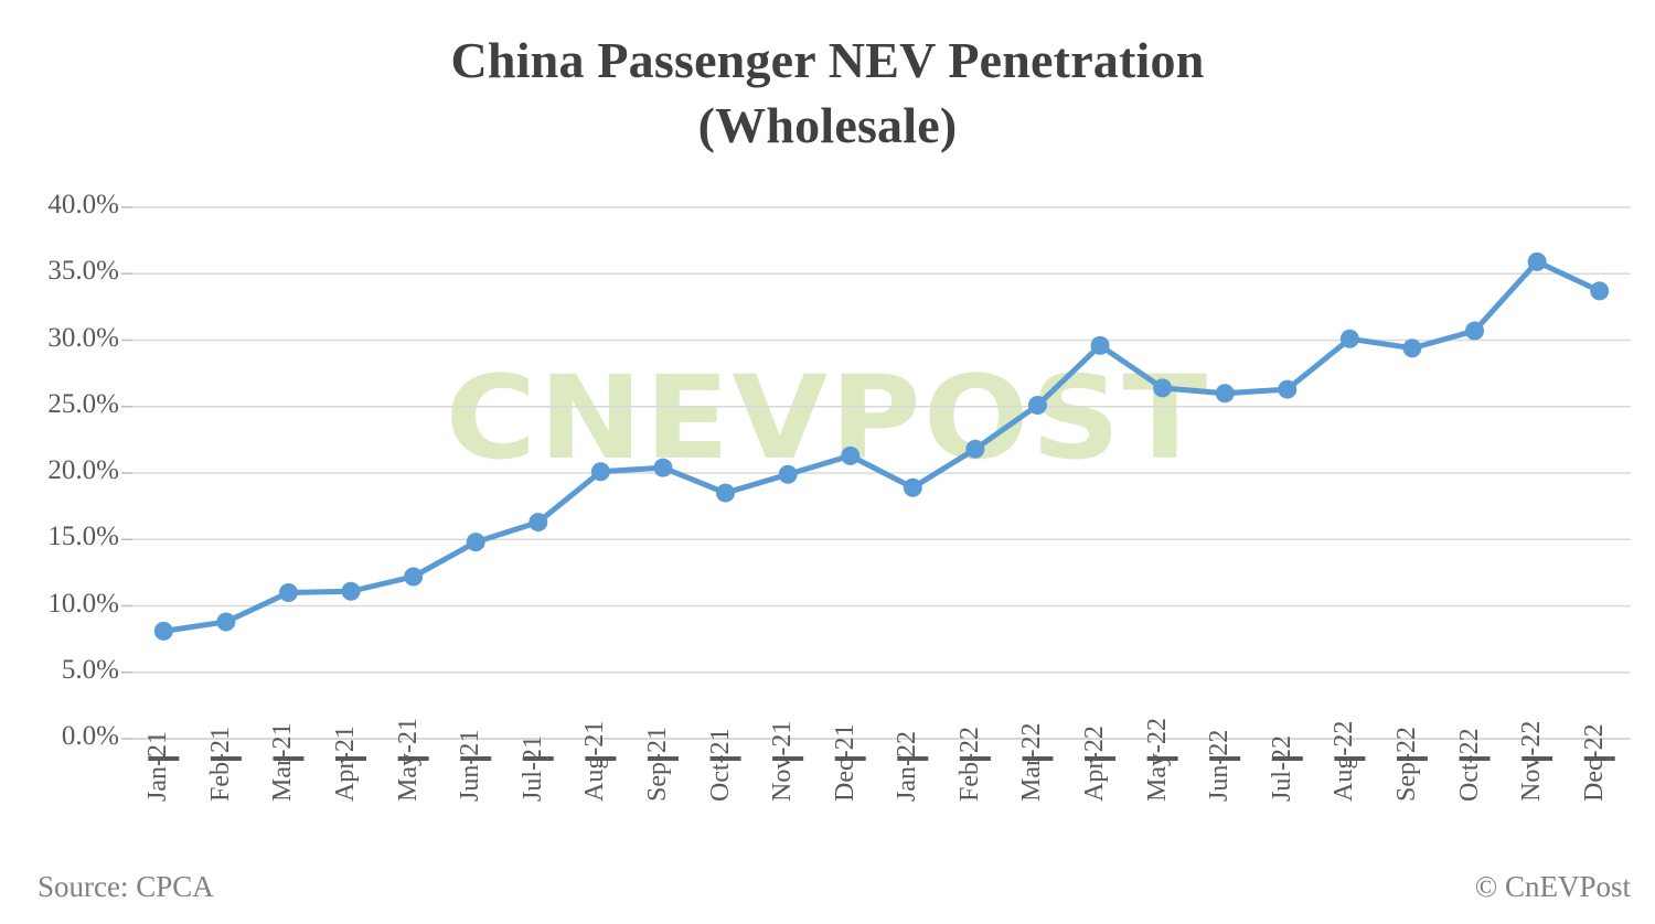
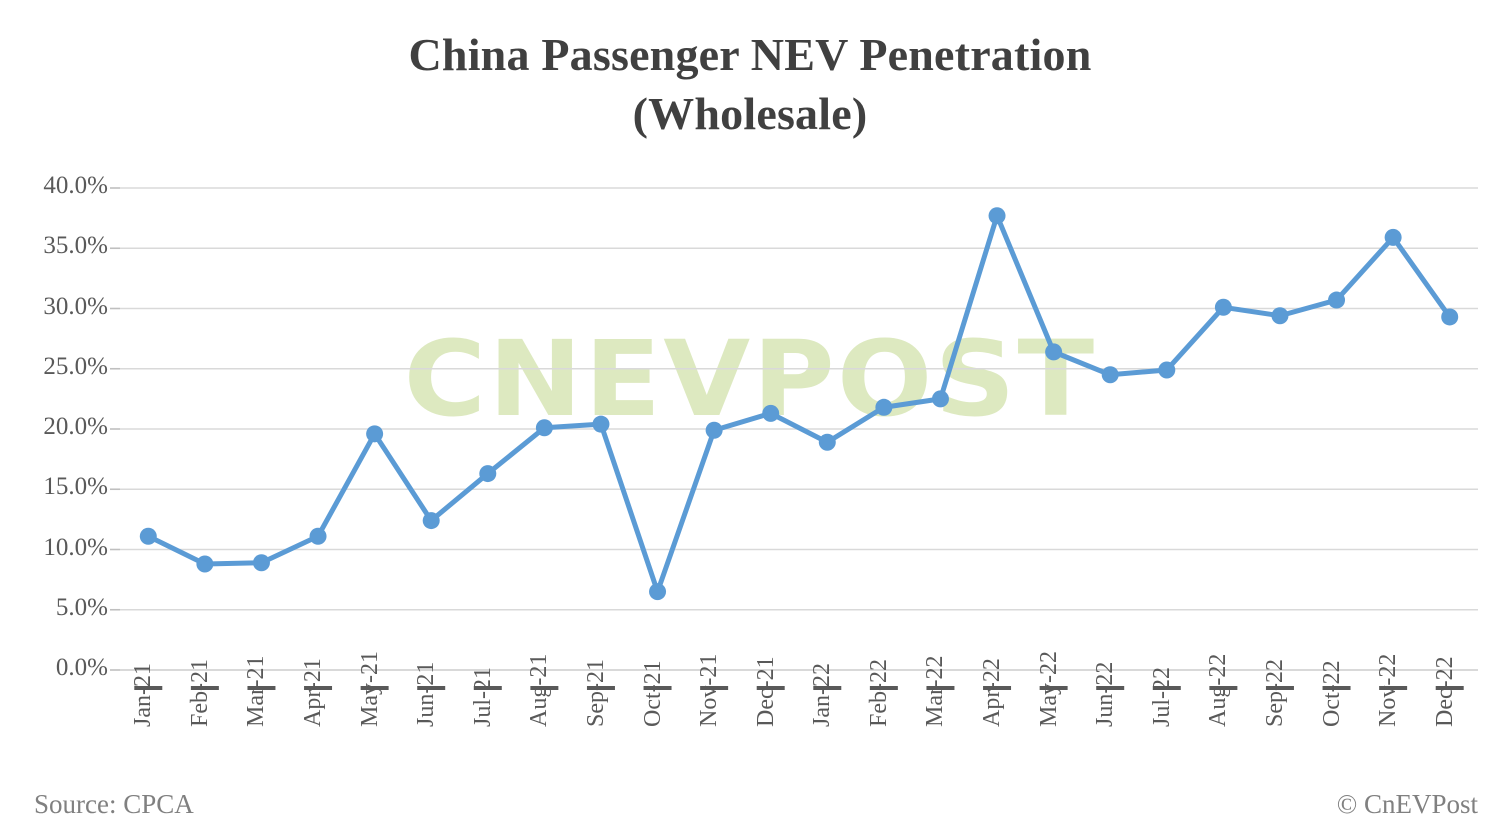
Jan-21: 8.1% -> 11.1%
Mar-21: 11.0% -> 8.9%
May-21: 12.2% -> 19.6%
Jun-21: 14.8% -> 12.4%
Oct-21: 18.5% -> 6.5%
Mar-22: 25.1% -> 22.5%
Apr-22: 29.6% -> 37.7%
Jun-22: 26.0% -> 24.5%
Jul-22: 26.3% -> 24.9%
Dec-22: 33.7% -> 29.3%
